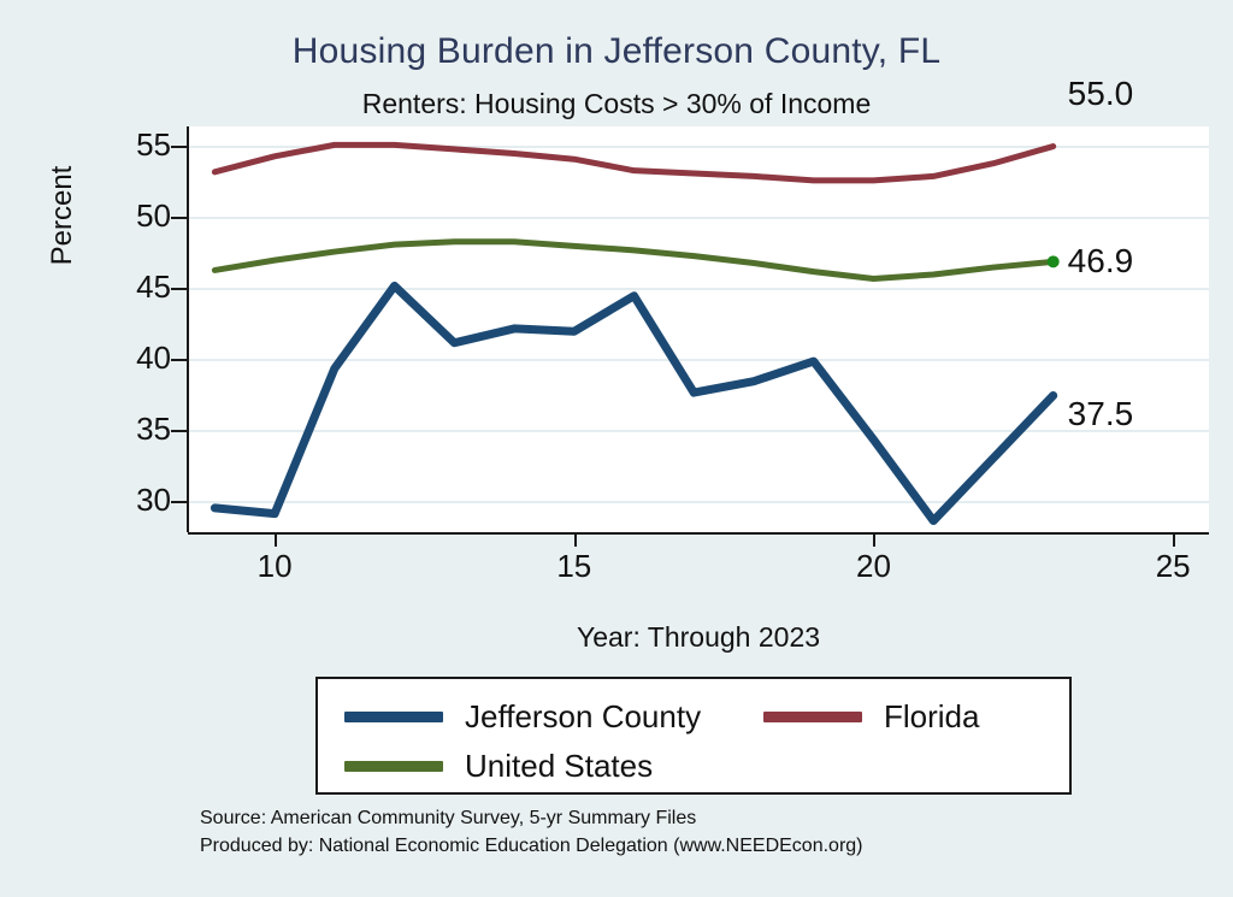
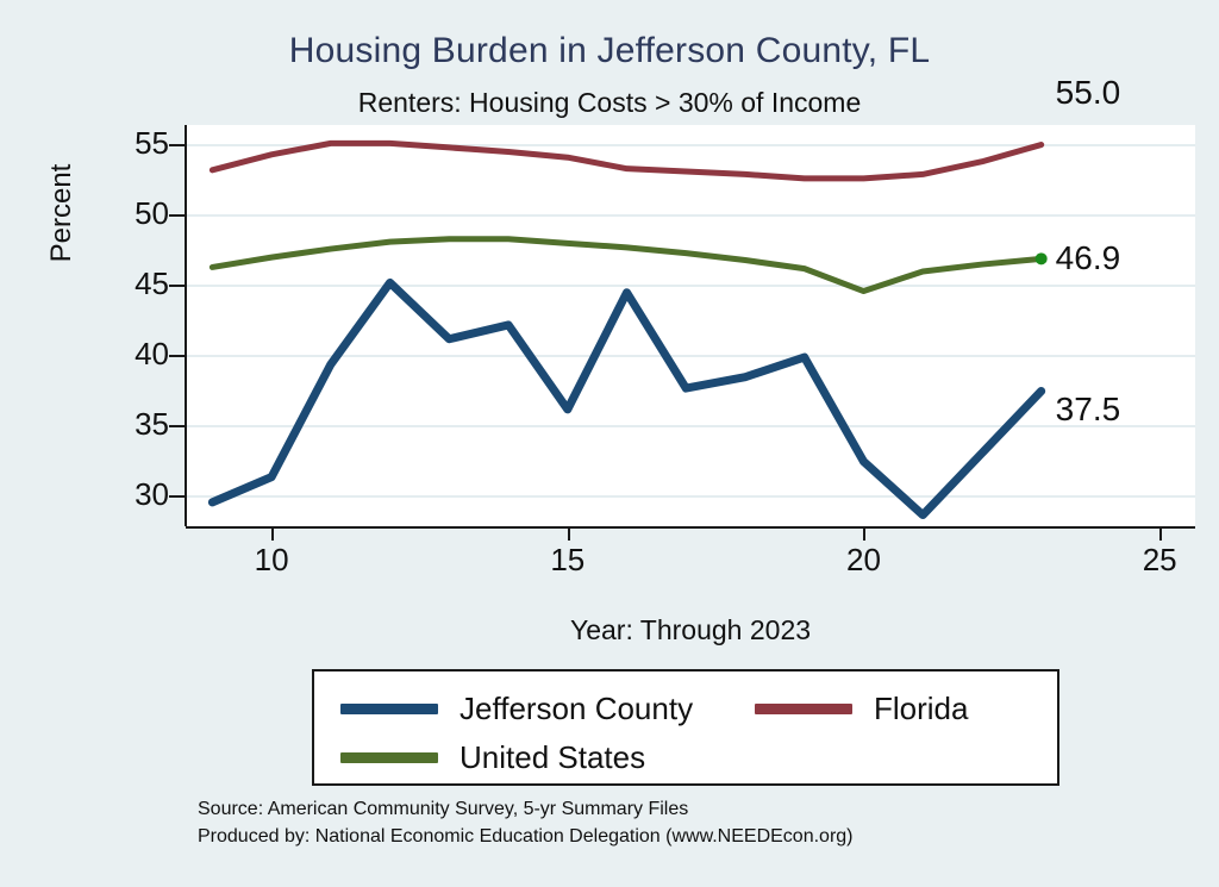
Jefferson County/10: 29.2 -> 31.4
Jefferson County/15: 42.0 -> 36.2
Jefferson County/20: 34.4 -> 32.5
United States/20: 45.7 -> 44.6
